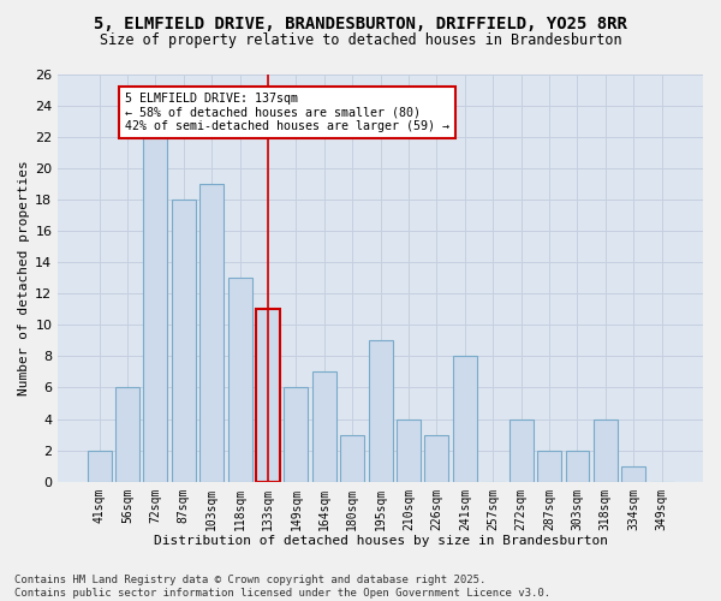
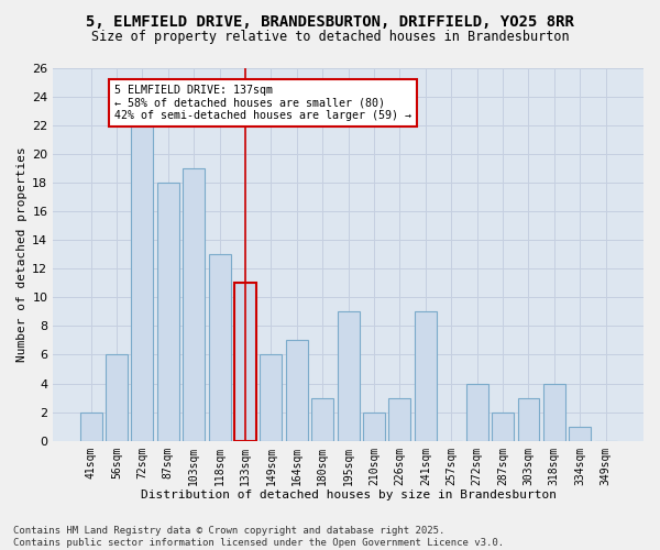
210sqm: 4 -> 2
241sqm: 8 -> 9
303sqm: 2 -> 3
